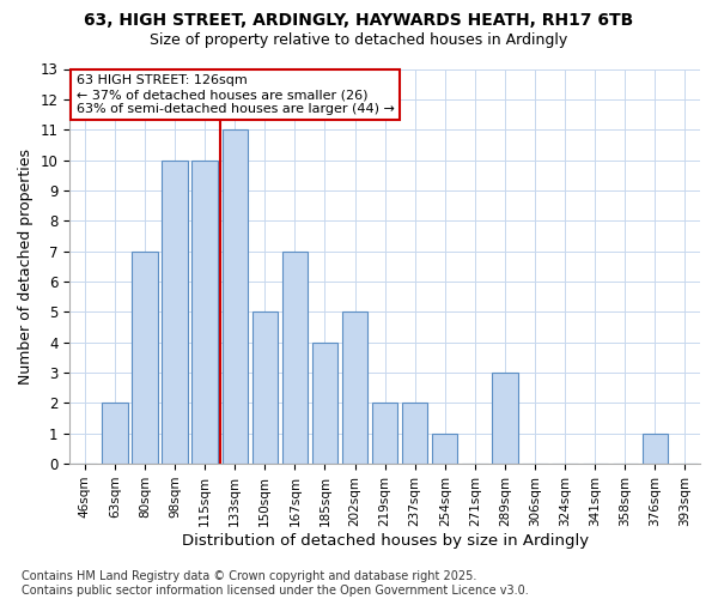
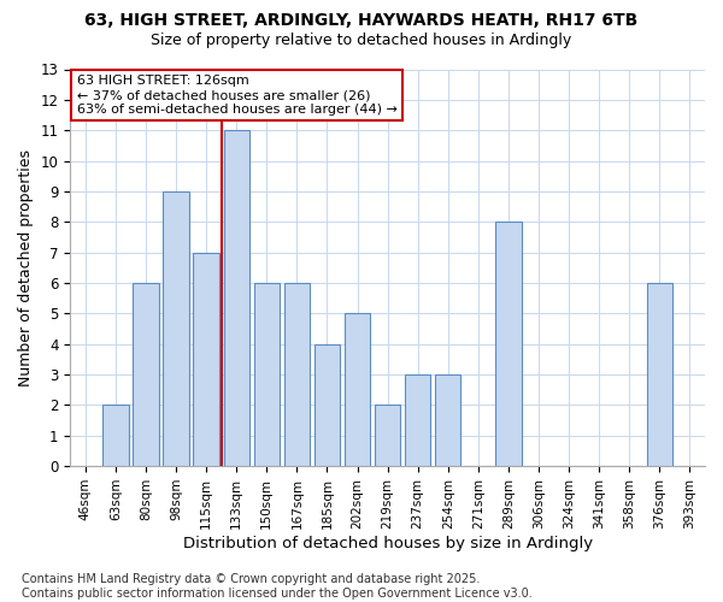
80sqm: 7 -> 6
98sqm: 10 -> 9
115sqm: 10 -> 7
150sqm: 5 -> 6
167sqm: 7 -> 6
237sqm: 2 -> 3
254sqm: 1 -> 3
289sqm: 3 -> 8
376sqm: 1 -> 6
